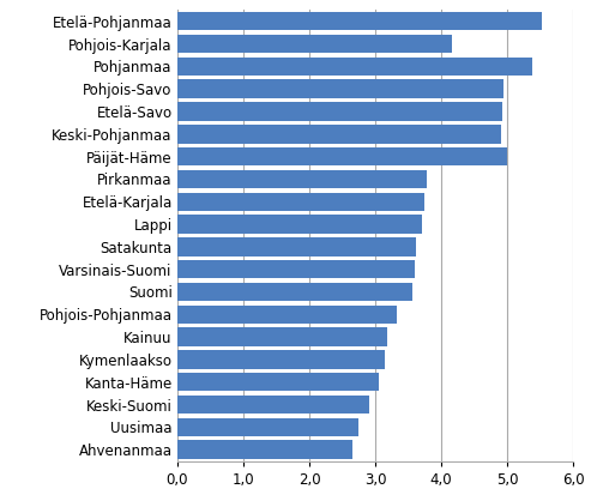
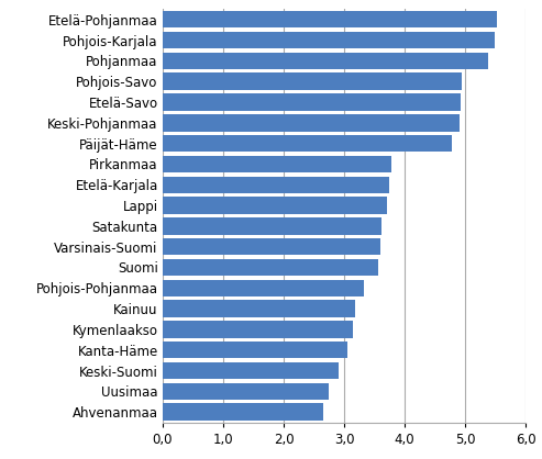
Pohjois-Karjala: 4,16 -> 5,48
Päijät-Häme: 5,00 -> 4,78
